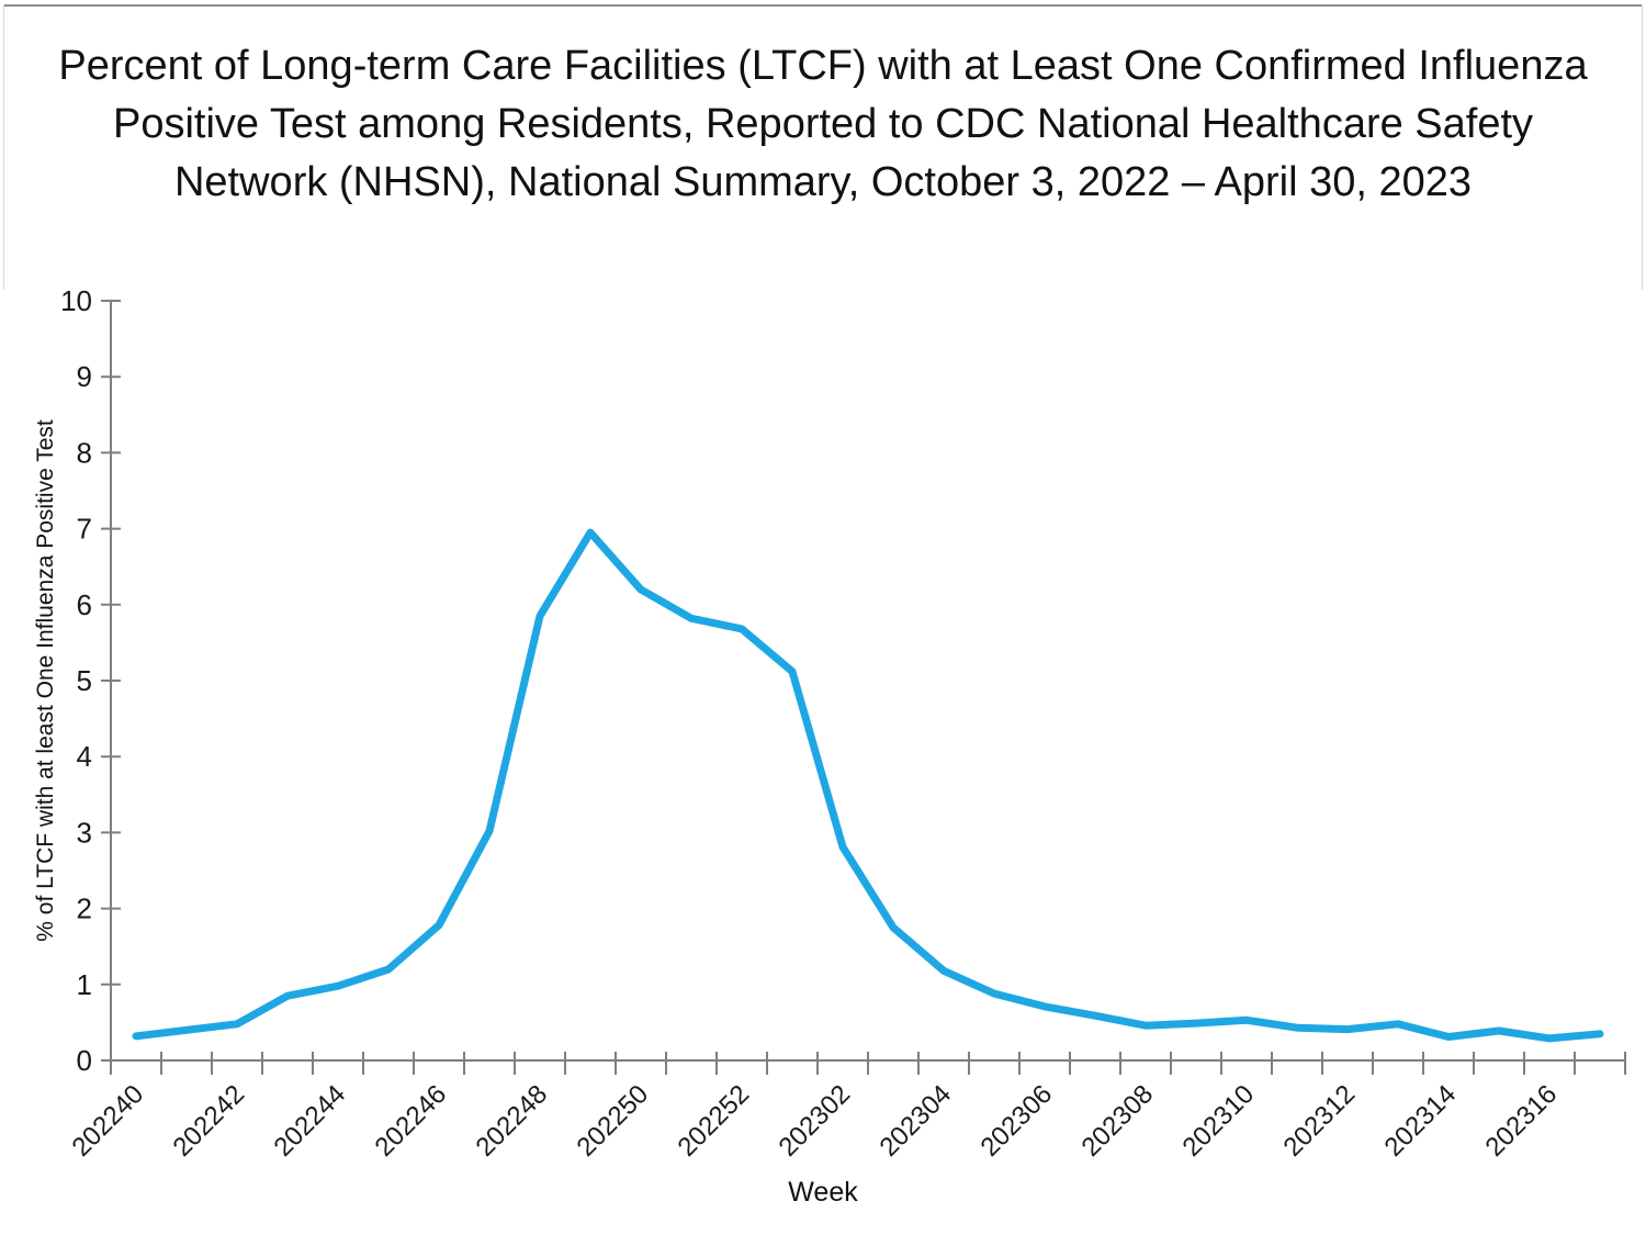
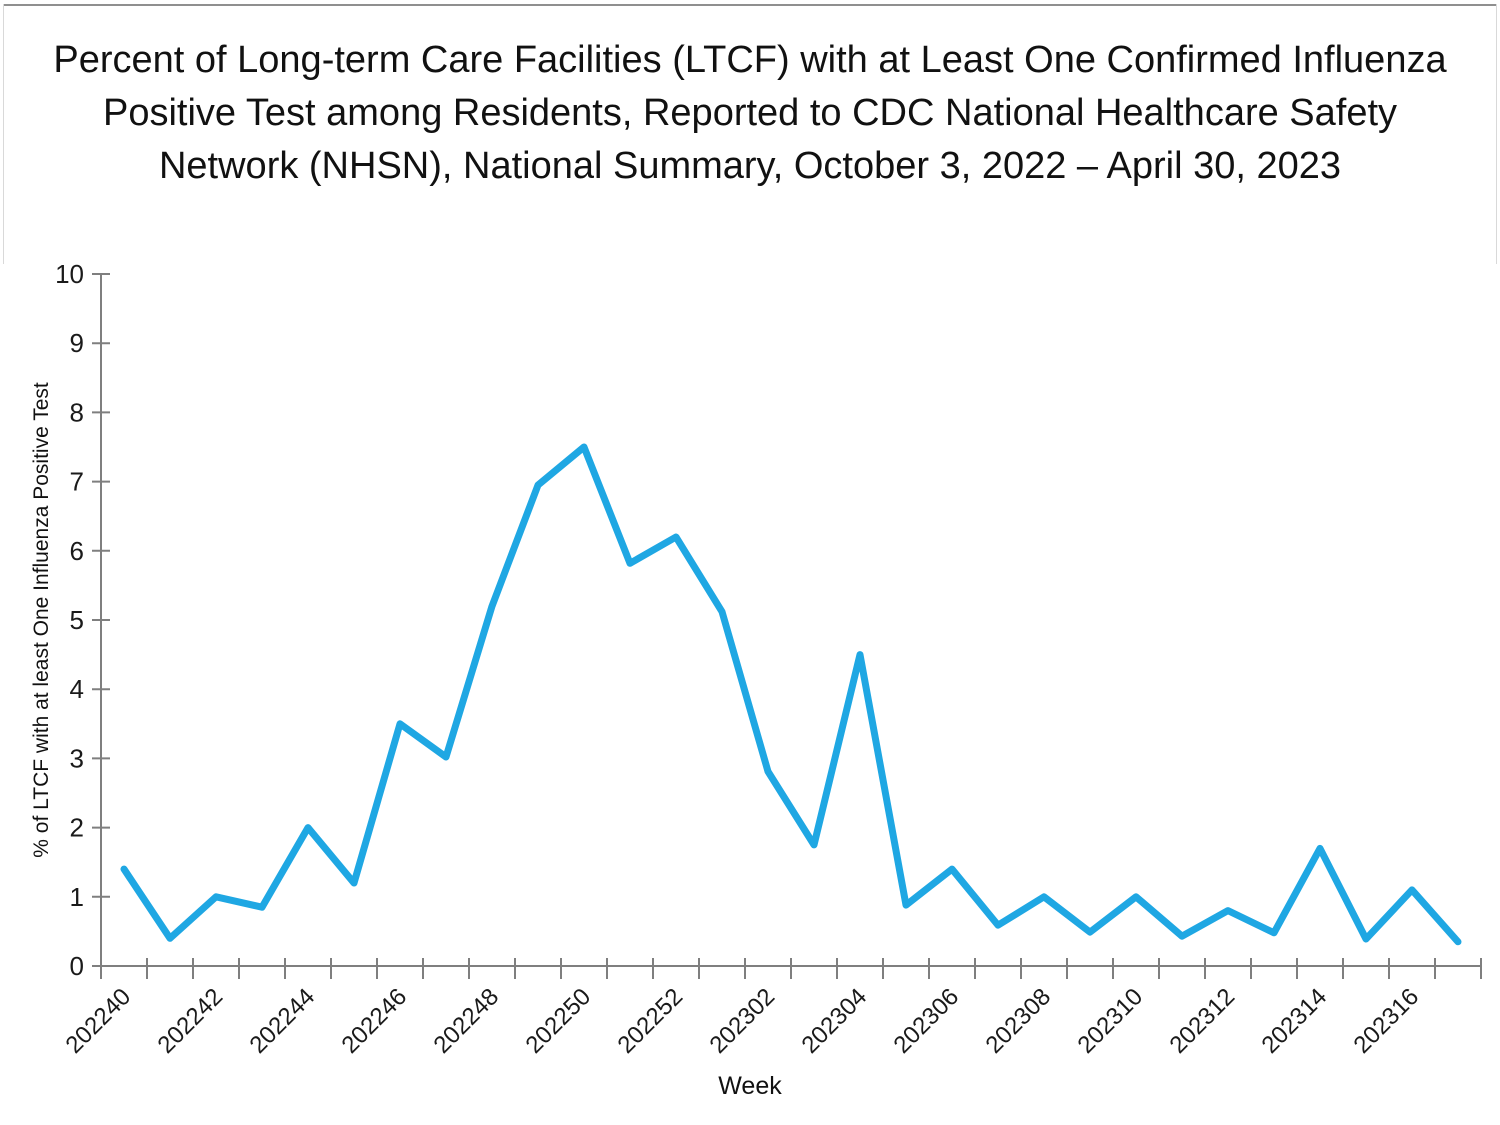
202240: 0.3 -> 1.4
202242: 0.5 -> 1.0
202244: 1.0 -> 2.0
202246: 1.8 -> 3.5
202248: 5.8 -> 5.2
202250: 6.2 -> 7.5
202252: 5.7 -> 6.2
202304: 1.2 -> 4.5
202306: 0.7 -> 1.4
202308: 0.5 -> 1.0
202310: 0.5 -> 1.0
202312: 0.4 -> 0.8
202314: 0.3 -> 1.7
202316: 0.3 -> 1.1
